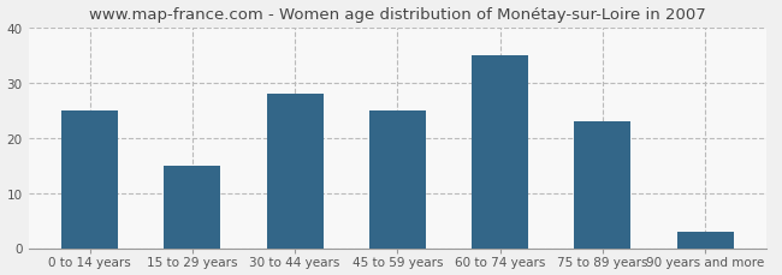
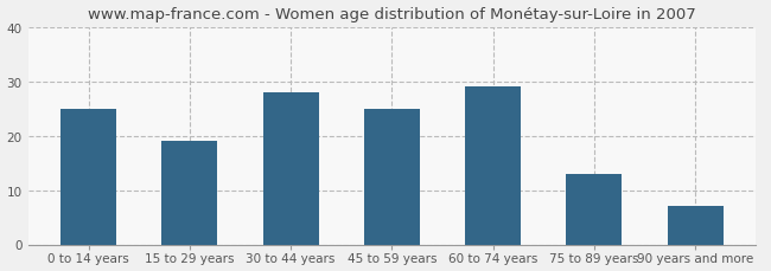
15 to 29 years: 15 -> 19
60 to 74 years: 35 -> 29
75 to 89 years: 23 -> 13
90 years and more: 3 -> 7
